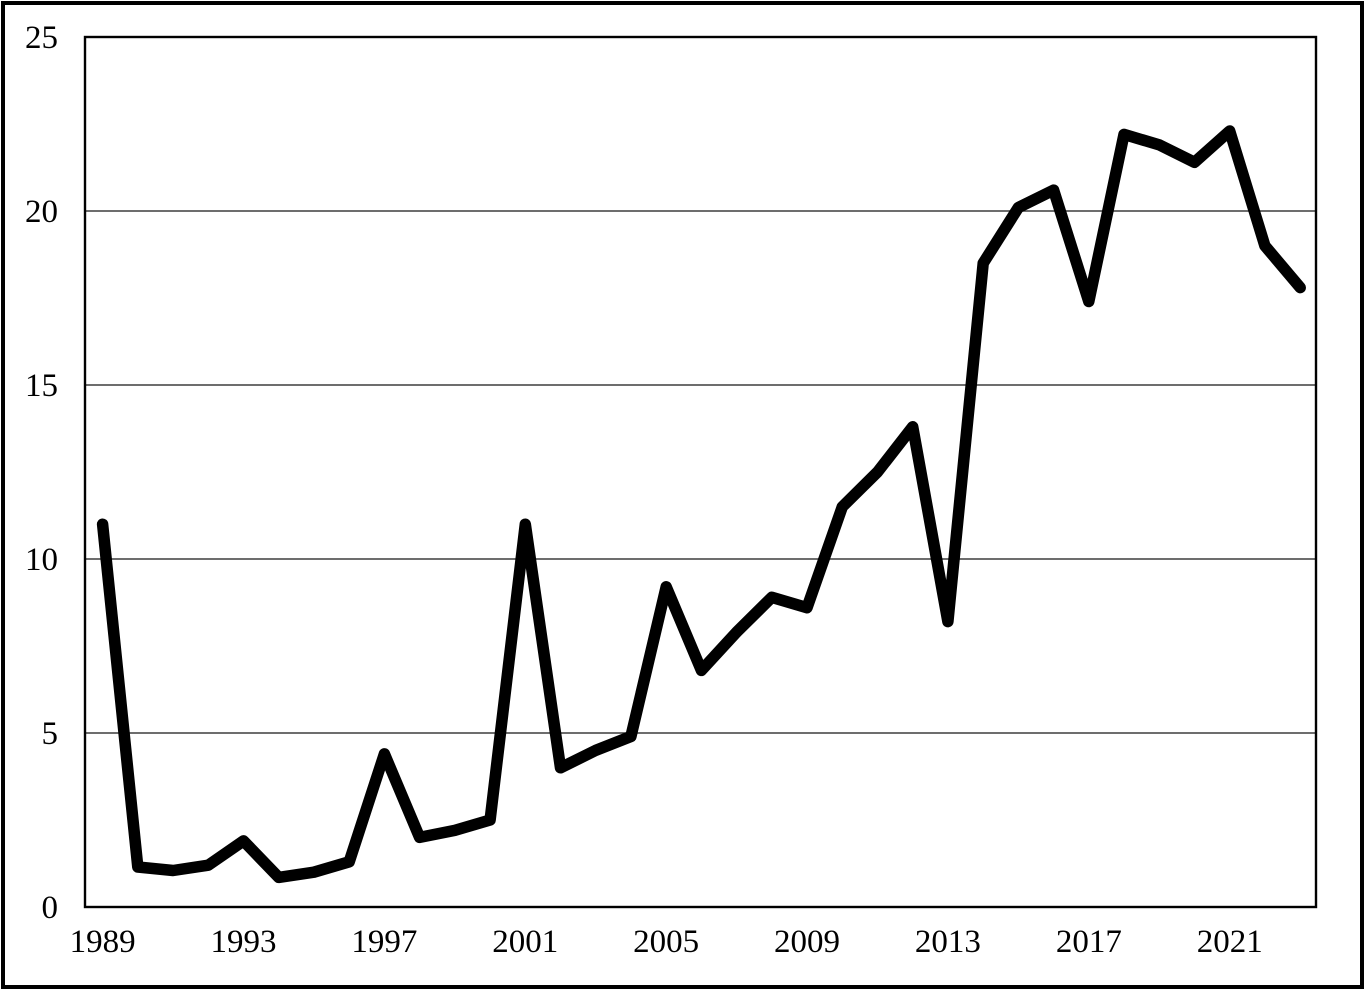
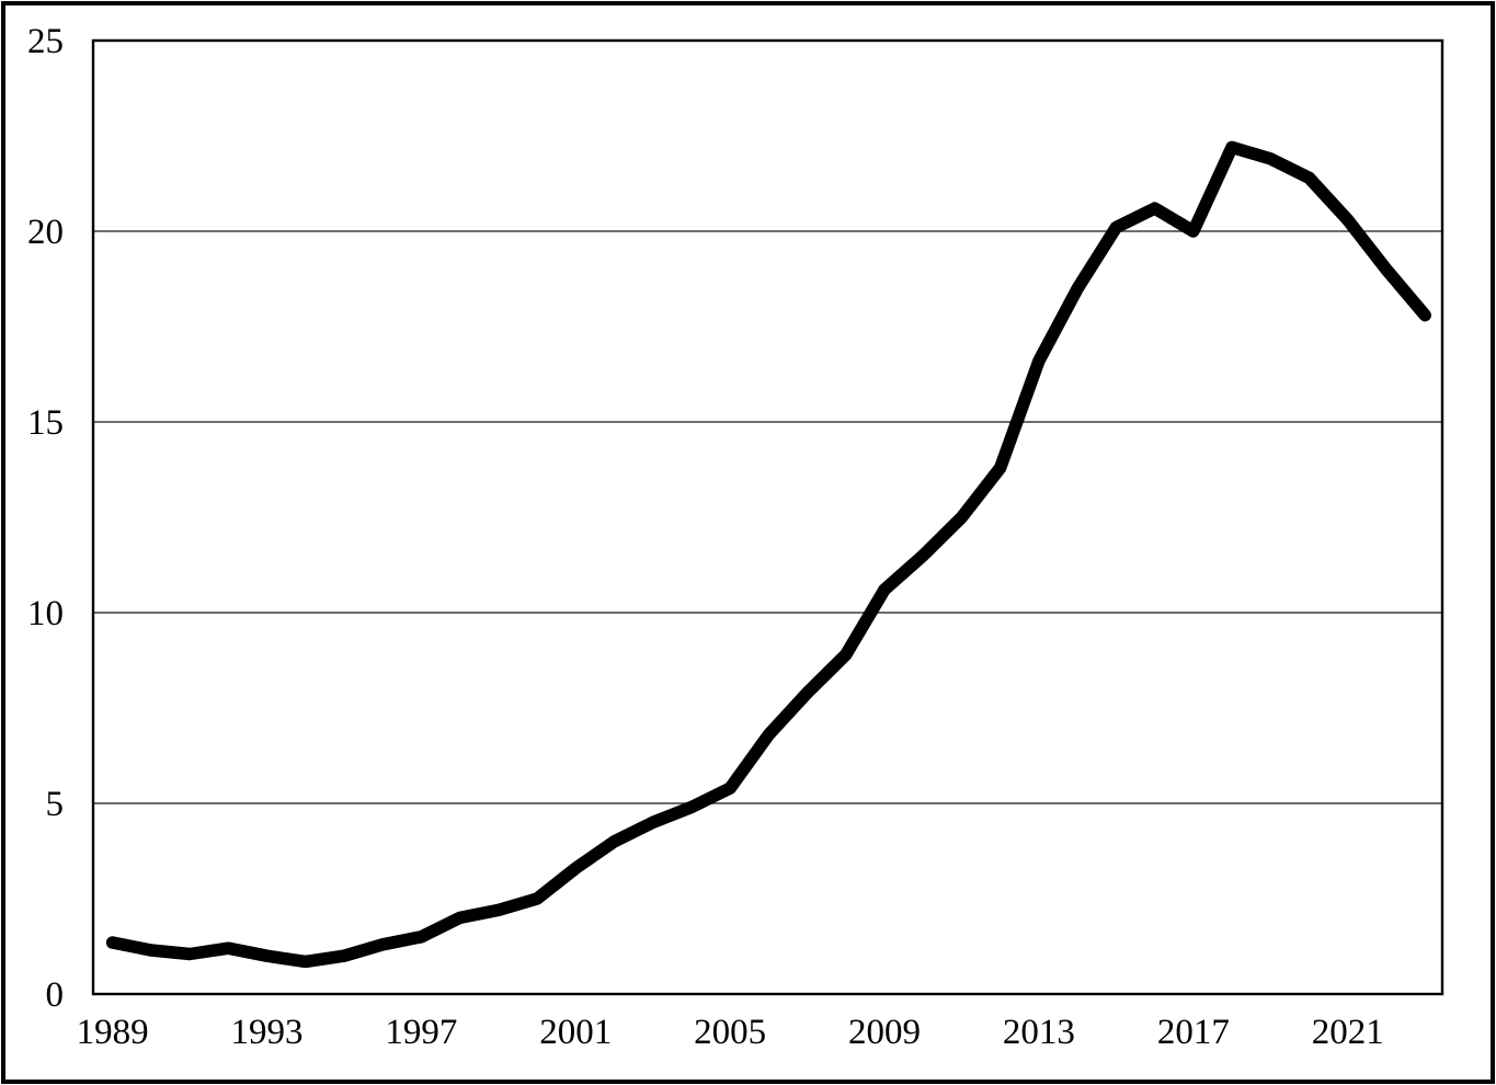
1989: 11.0 -> 1.4
1993: 1.9 -> 1.0
1997: 4.4 -> 1.5
2001: 11.0 -> 3.3
2005: 9.2 -> 5.4
2009: 8.6 -> 10.6
2013: 8.2 -> 16.6
2017: 17.4 -> 20.0
2021: 22.3 -> 20.3
